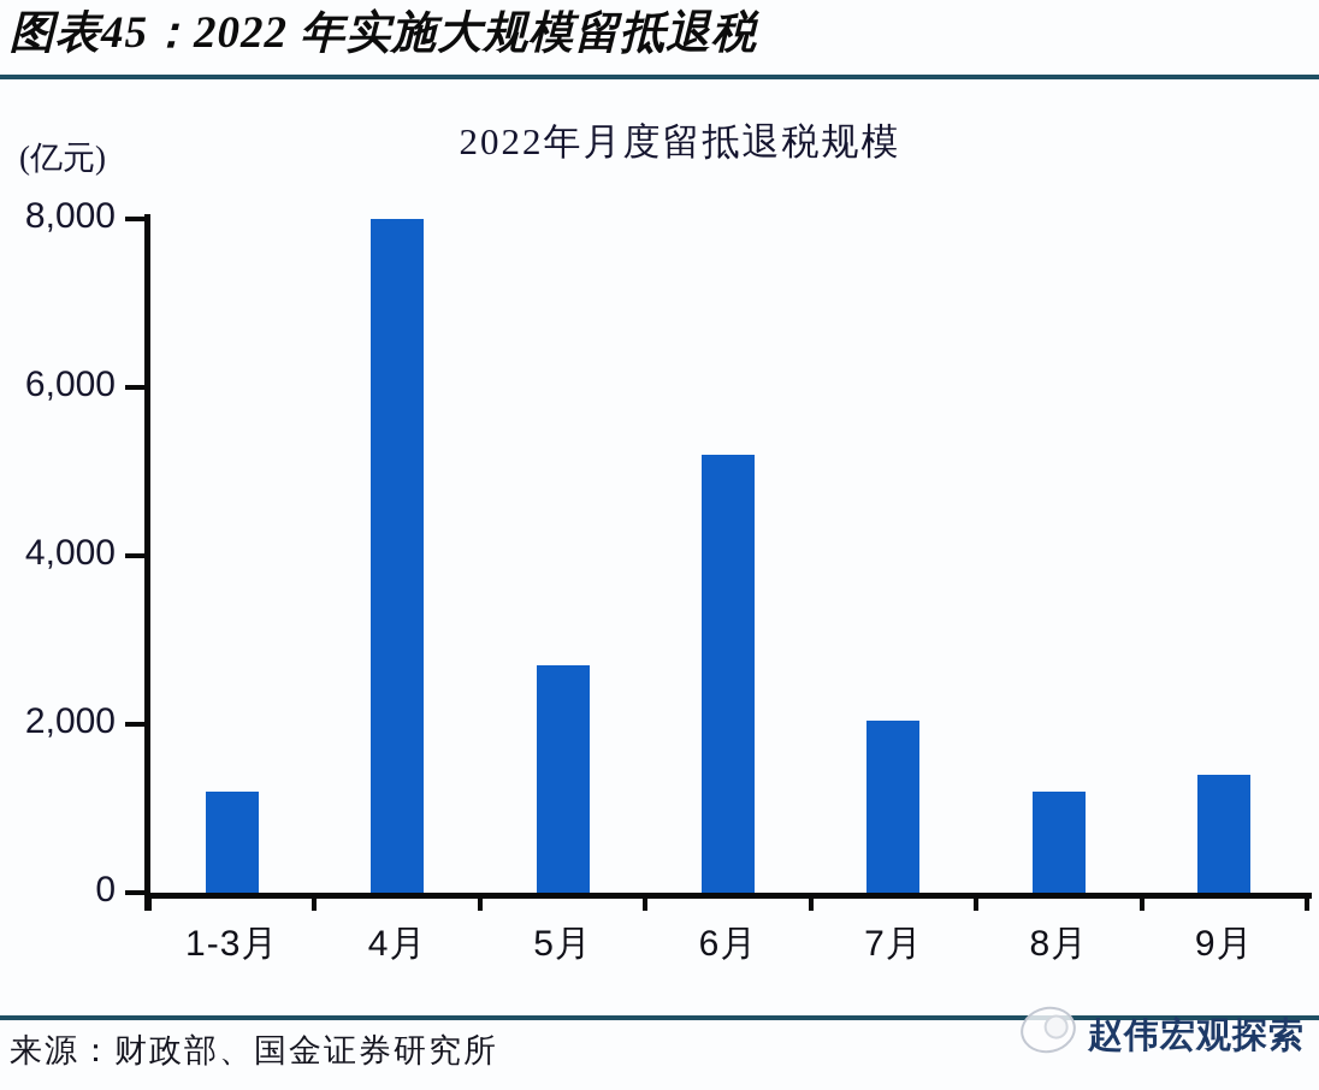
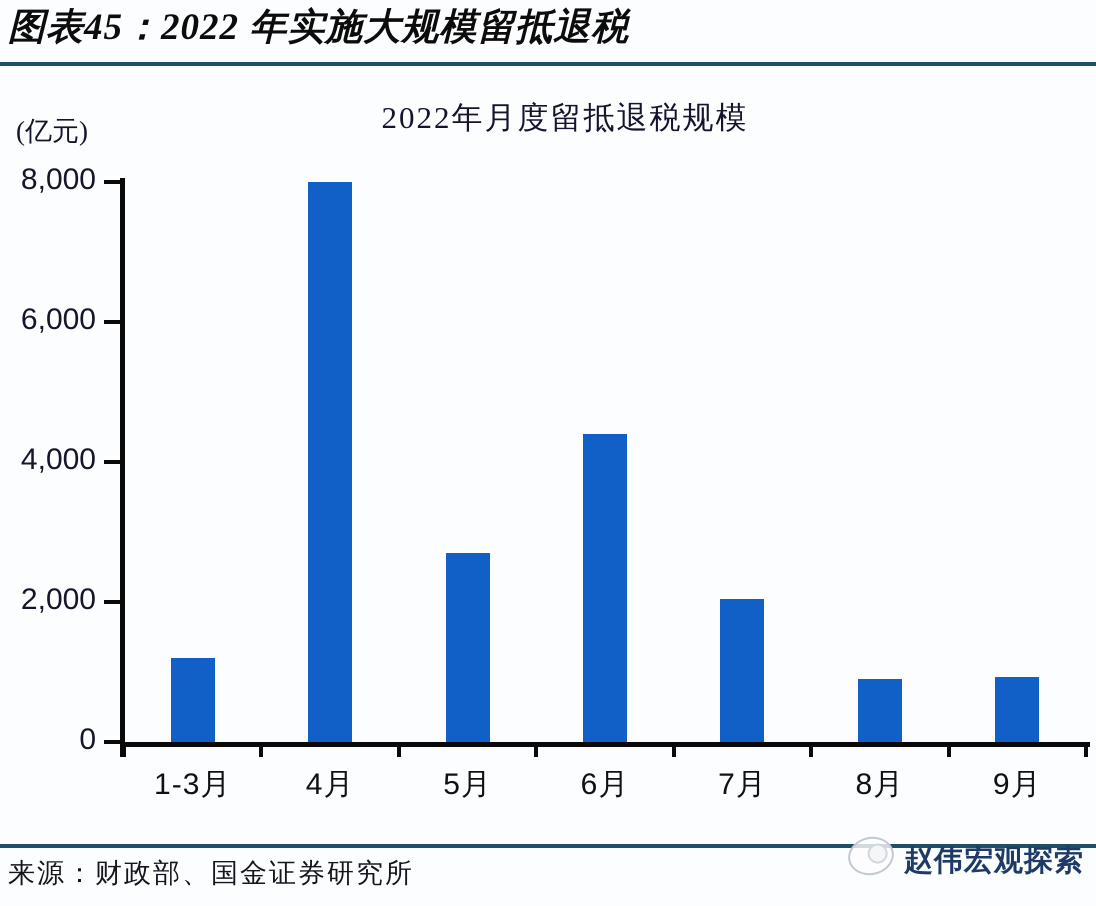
6月: 5200 -> 4400
8月: 1200 -> 900
9月: 1400 -> 900
